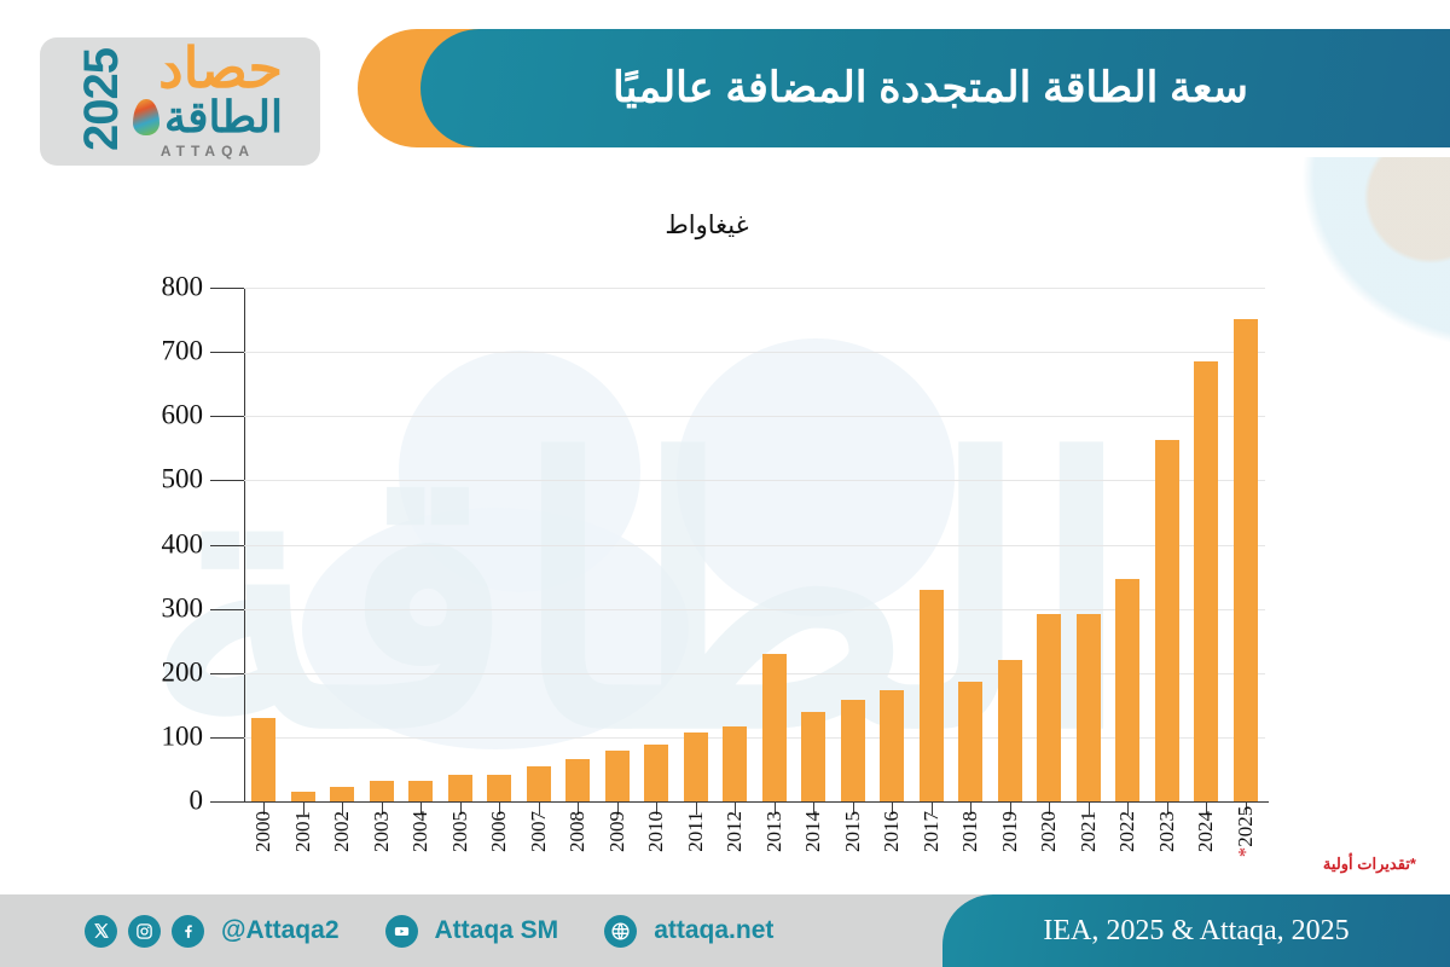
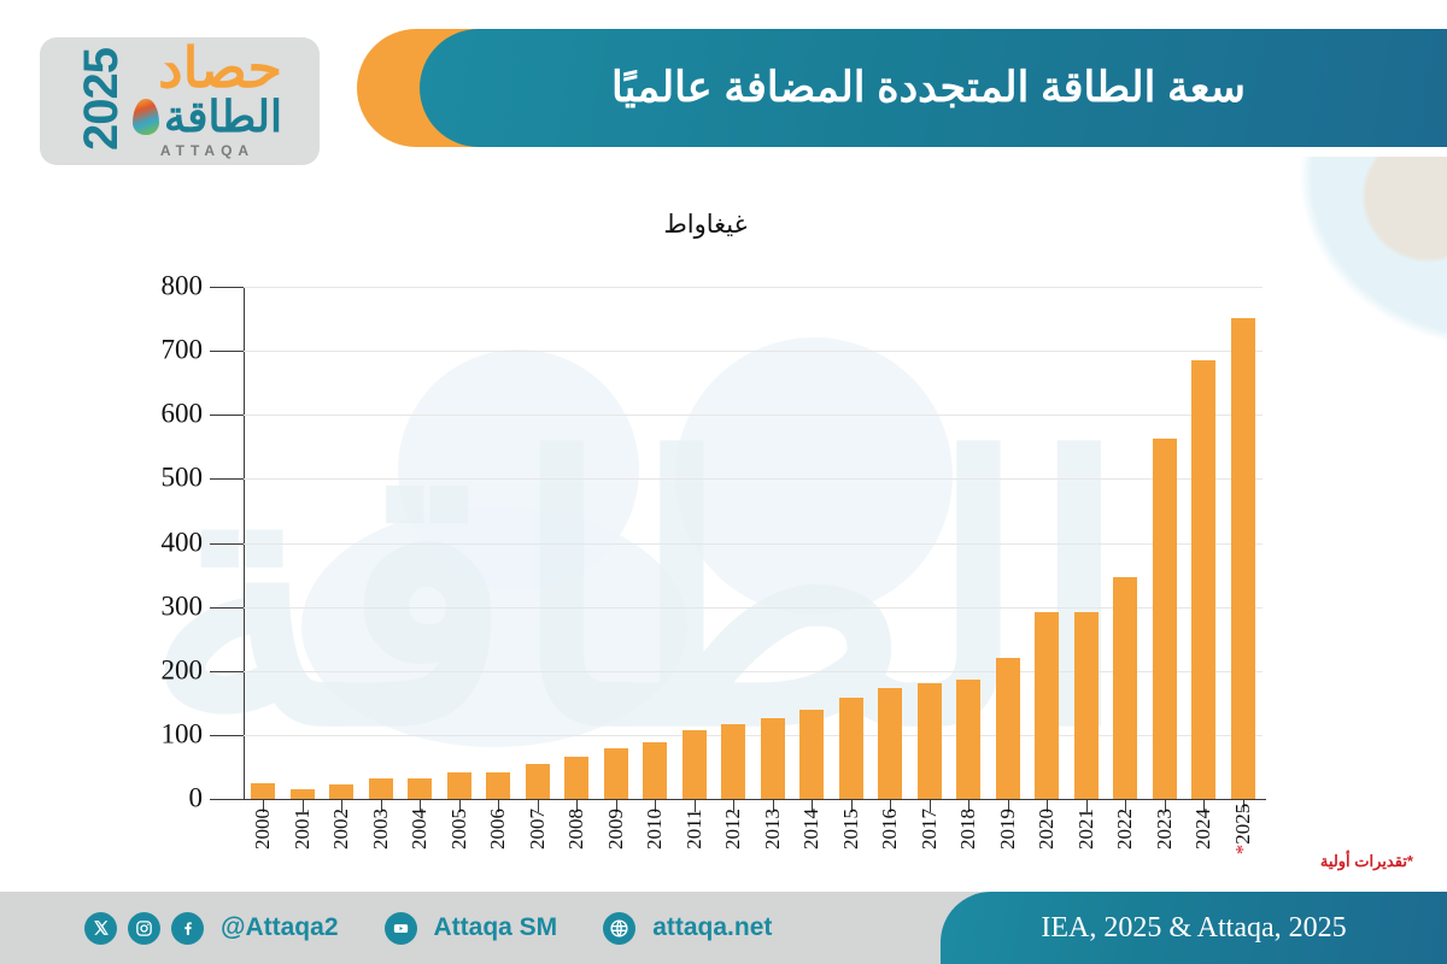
2000: 130 -> 20
2013: 230 -> 130
2017: 330 -> 180
